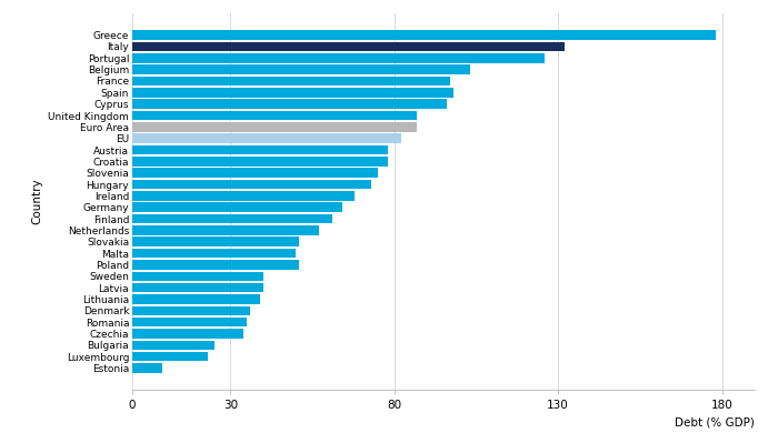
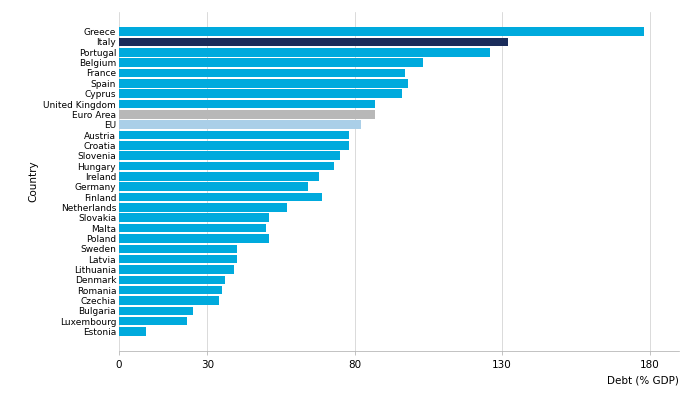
Finland: 61 -> 69
